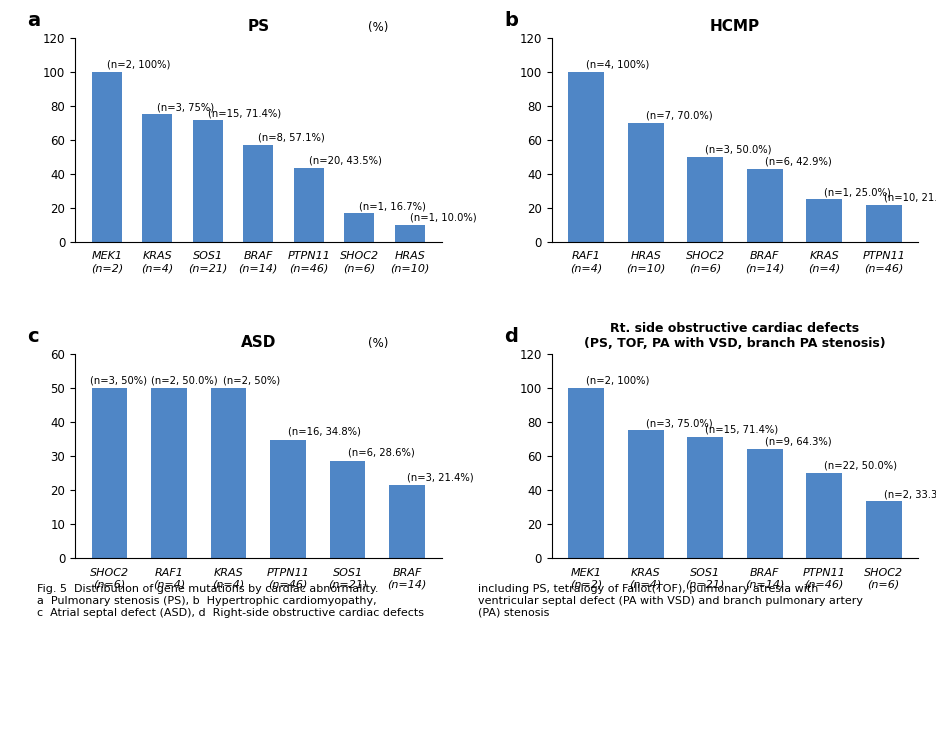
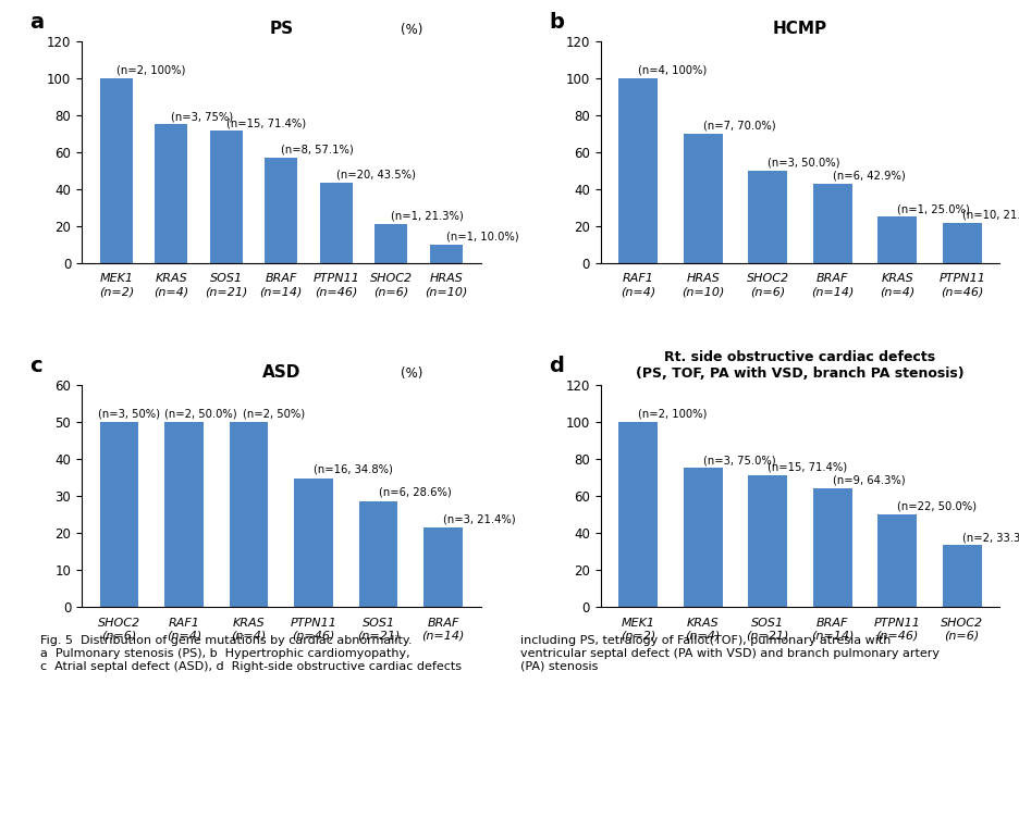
PS/SHOC2 (n=6): 16.7%) -> 21.3%)
